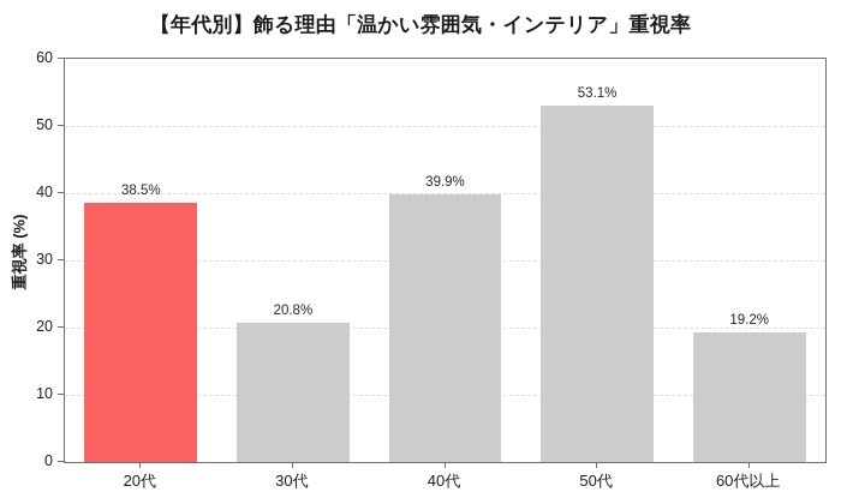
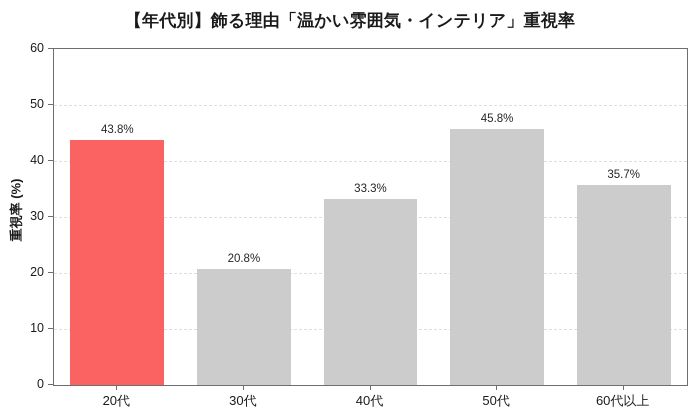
20代: 38.5% -> 43.8%
40代: 39.9% -> 33.3%
50代: 53.1% -> 45.8%
60代以上: 19.2% -> 35.7%
